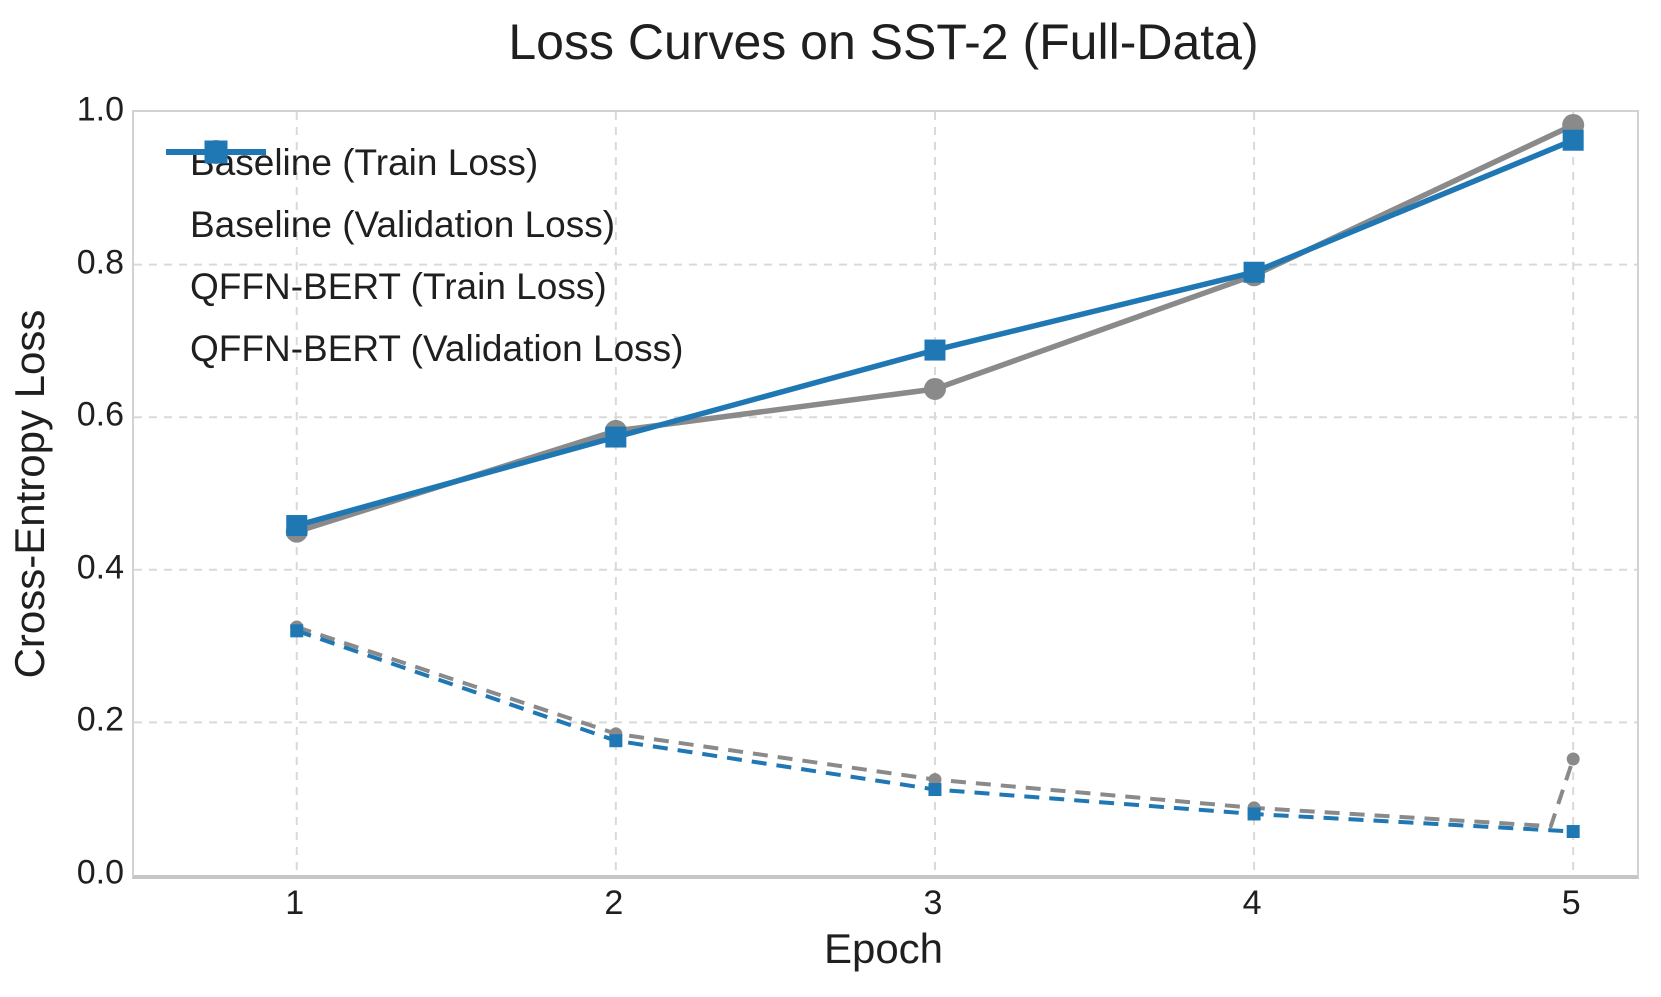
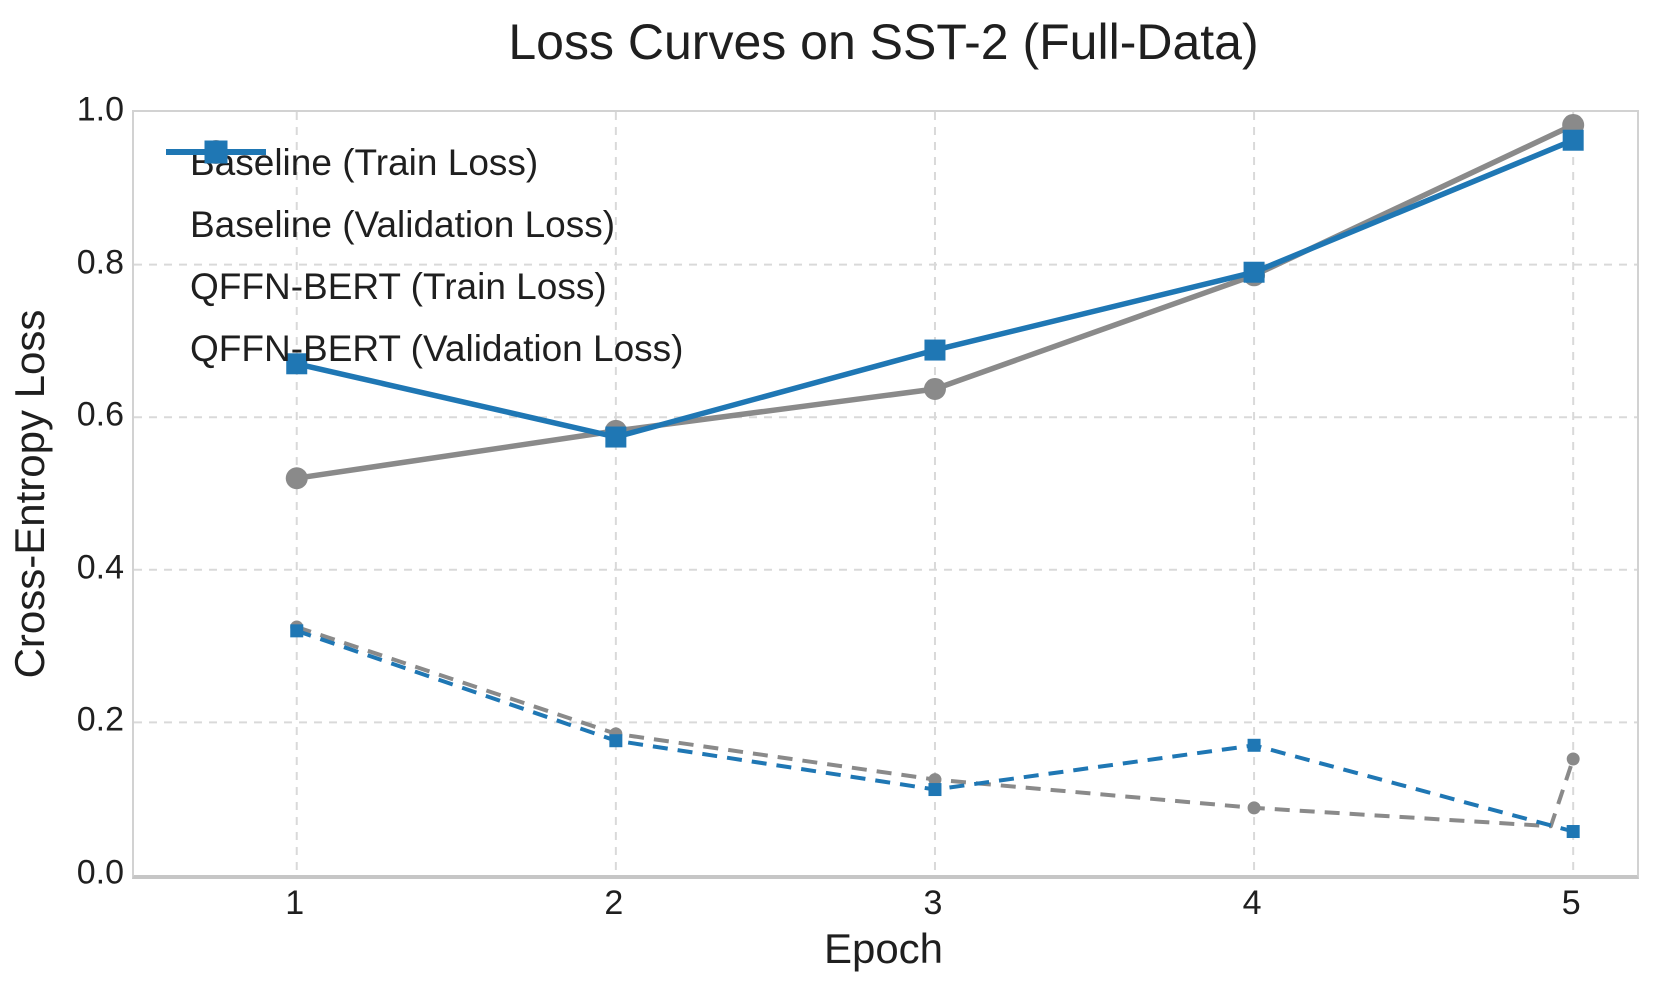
Baseline (Validation Loss)/1: 0.45 -> 0.52
QFFN-BERT (Validation Loss)/1: 0.46 -> 0.67
QFFN-BERT (Train Loss)/4: 0.08 -> 0.17
